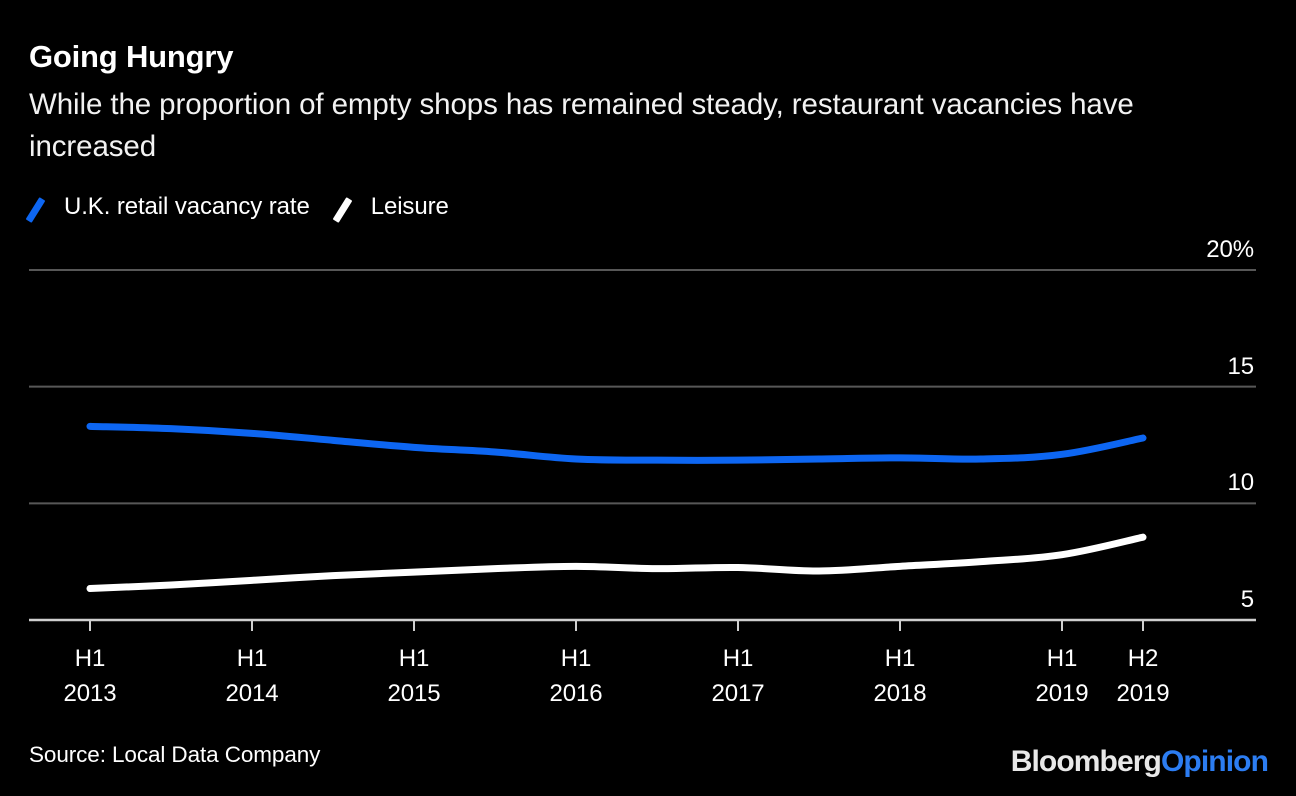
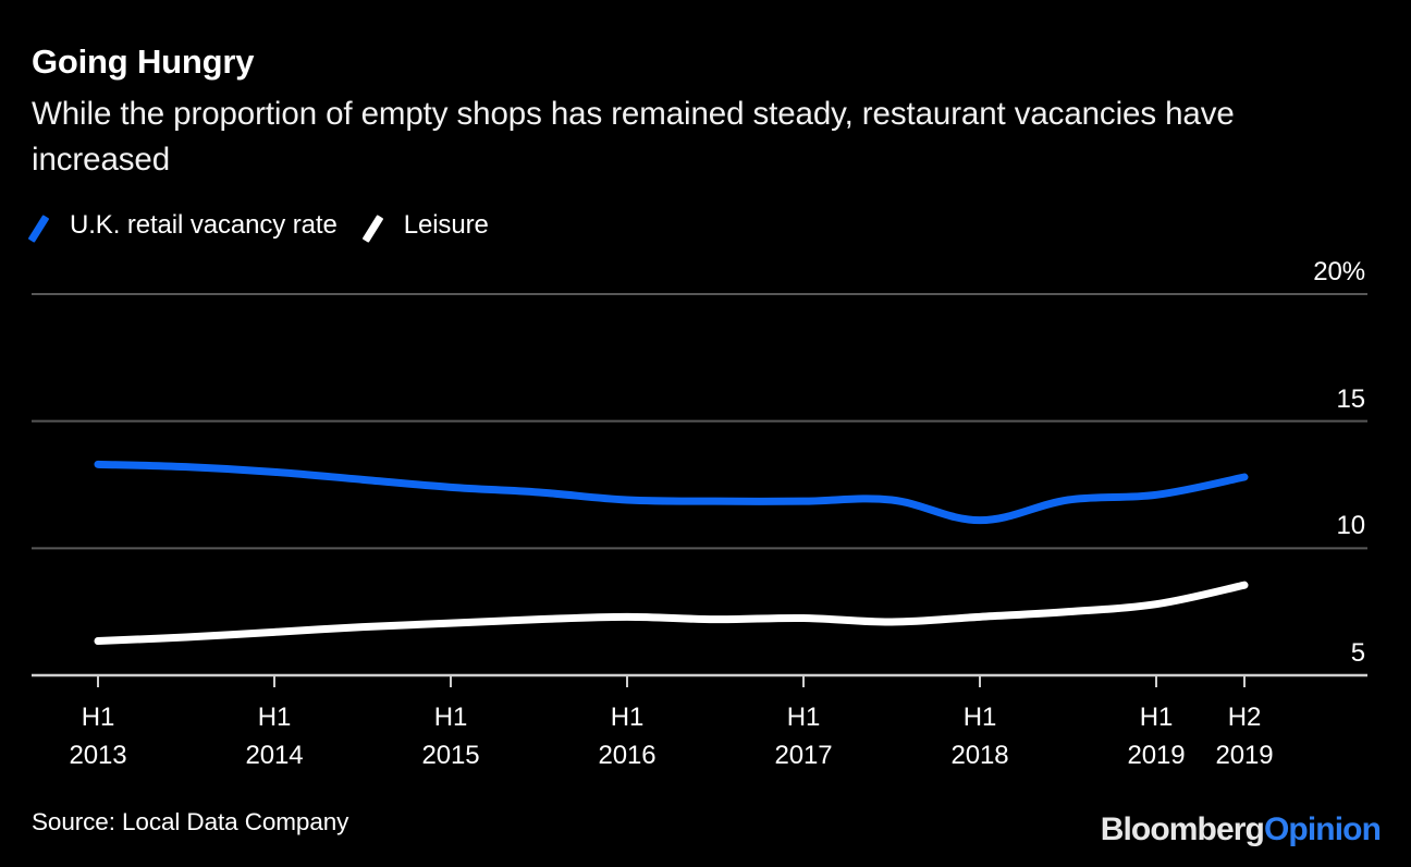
U.K. retail vacancy rate/H1 2018: 11.9% -> 11.1%
